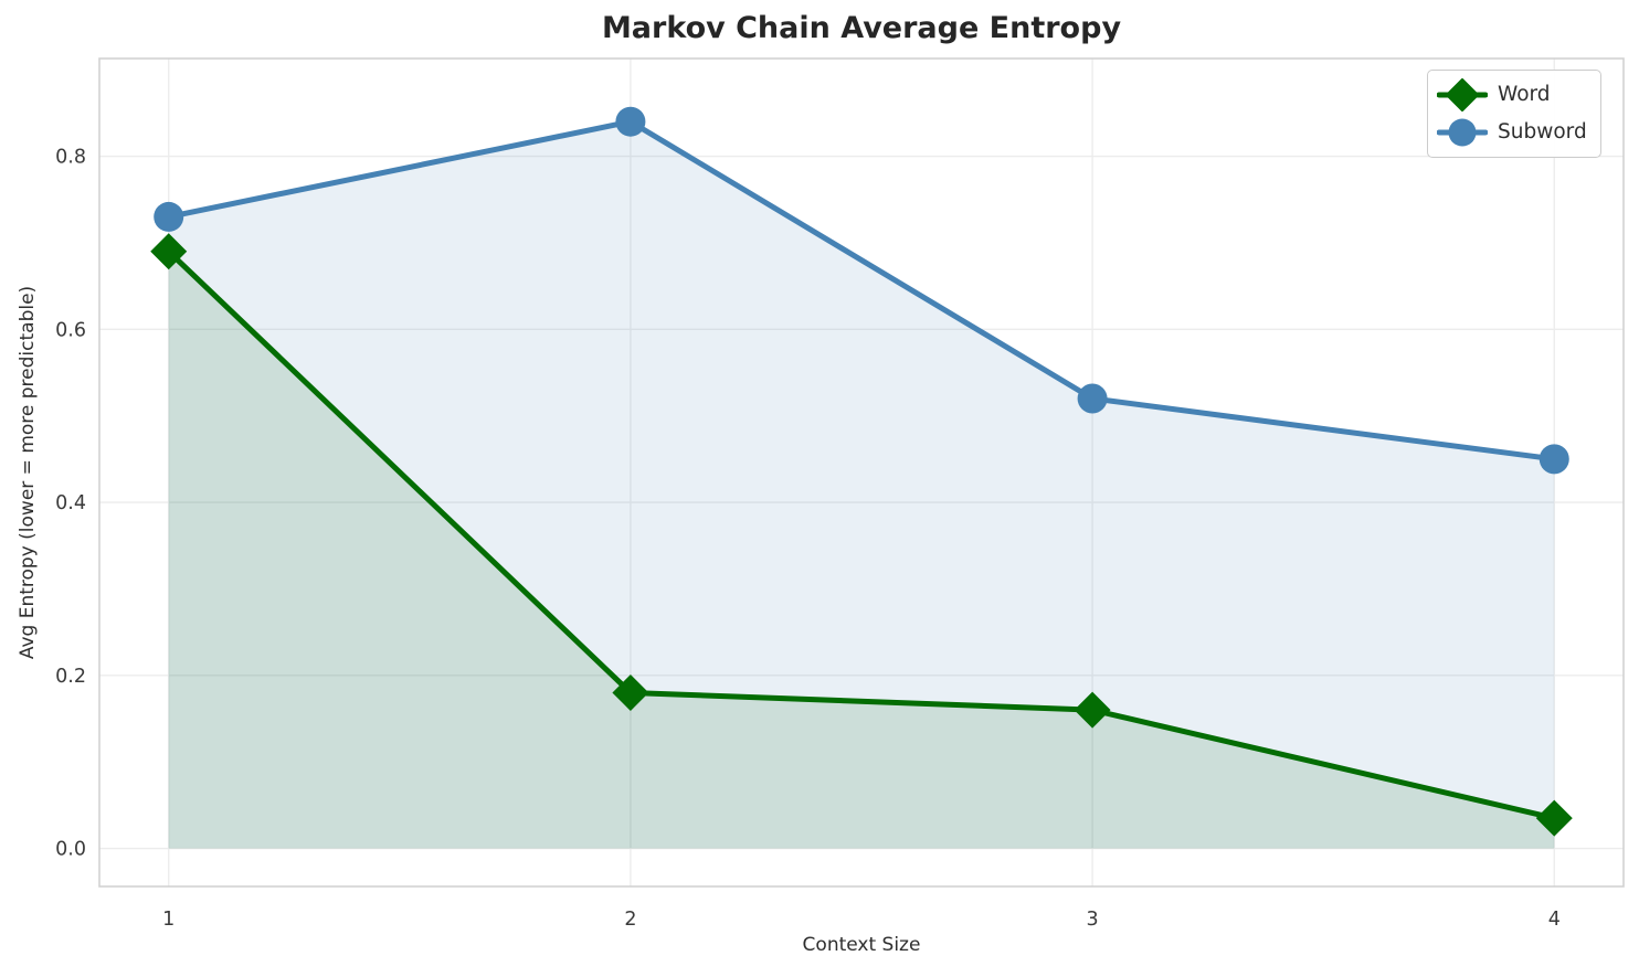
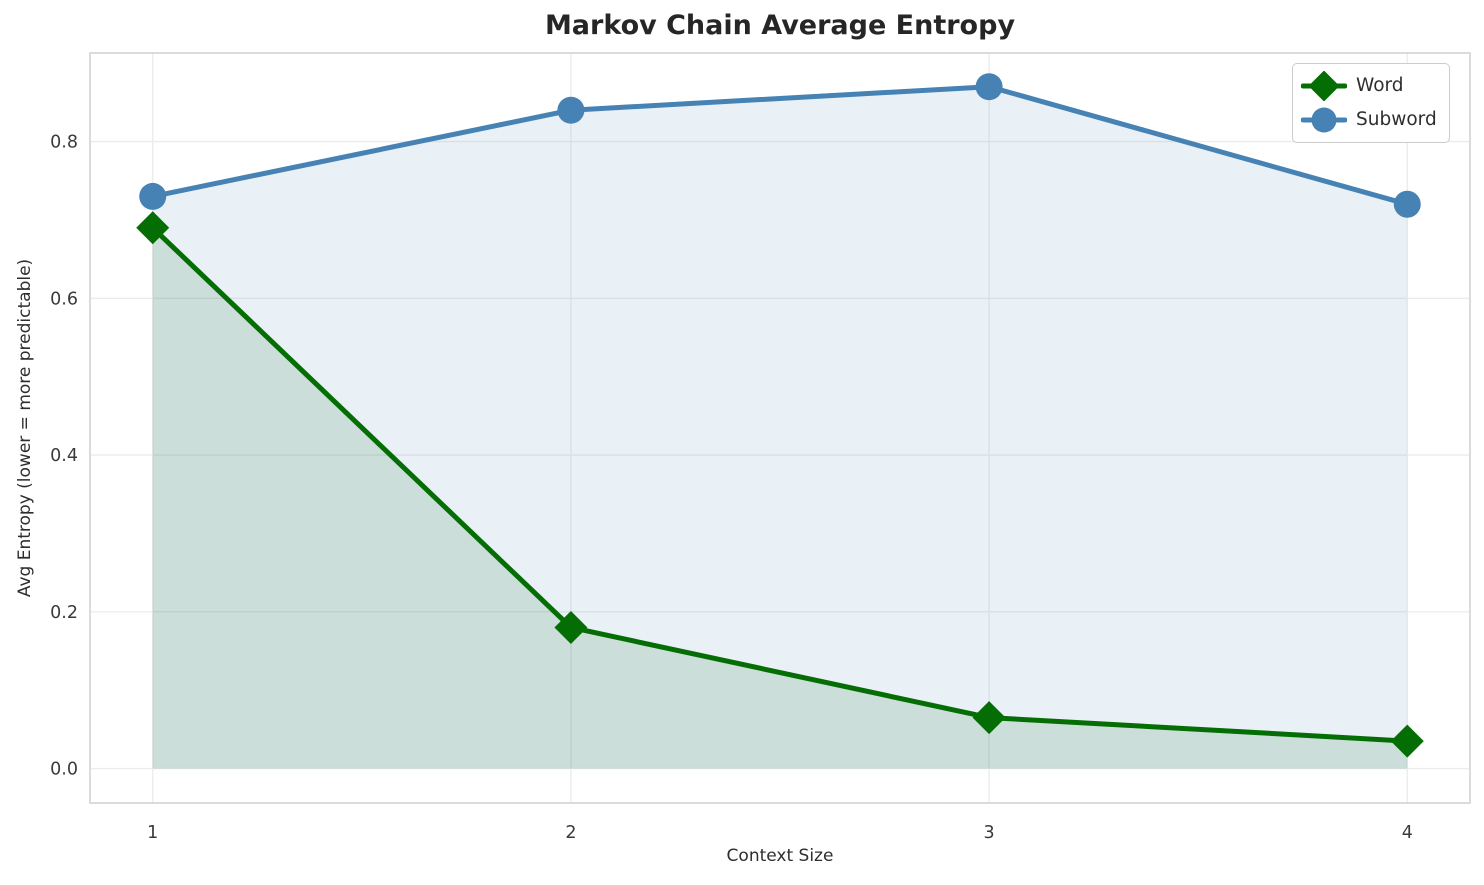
Word/3: 0.16 -> 0.07
Subword/3: 0.52 -> 0.87
Subword/4: 0.45 -> 0.72
